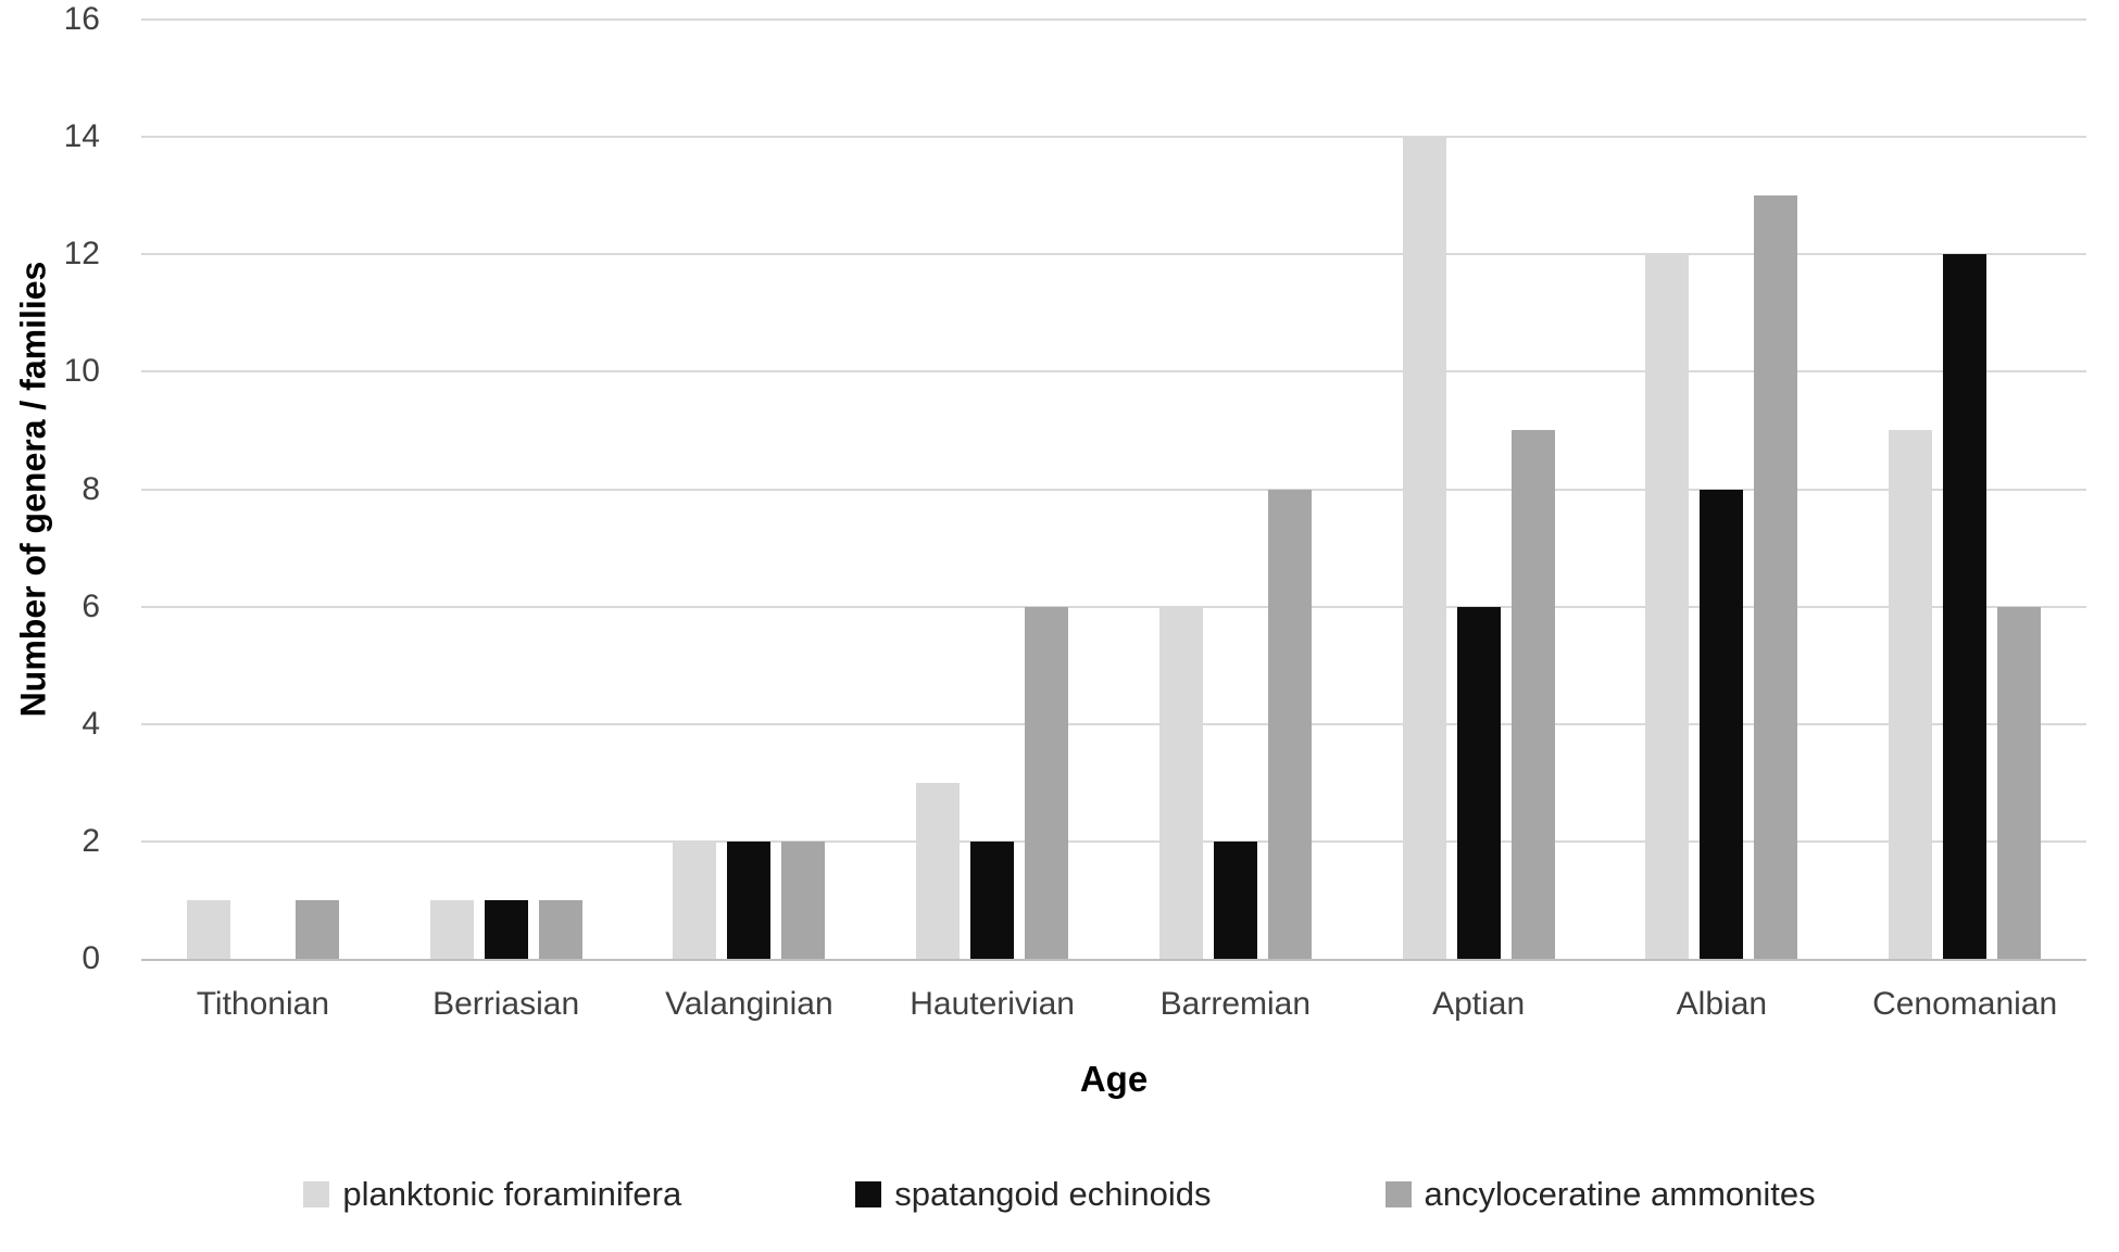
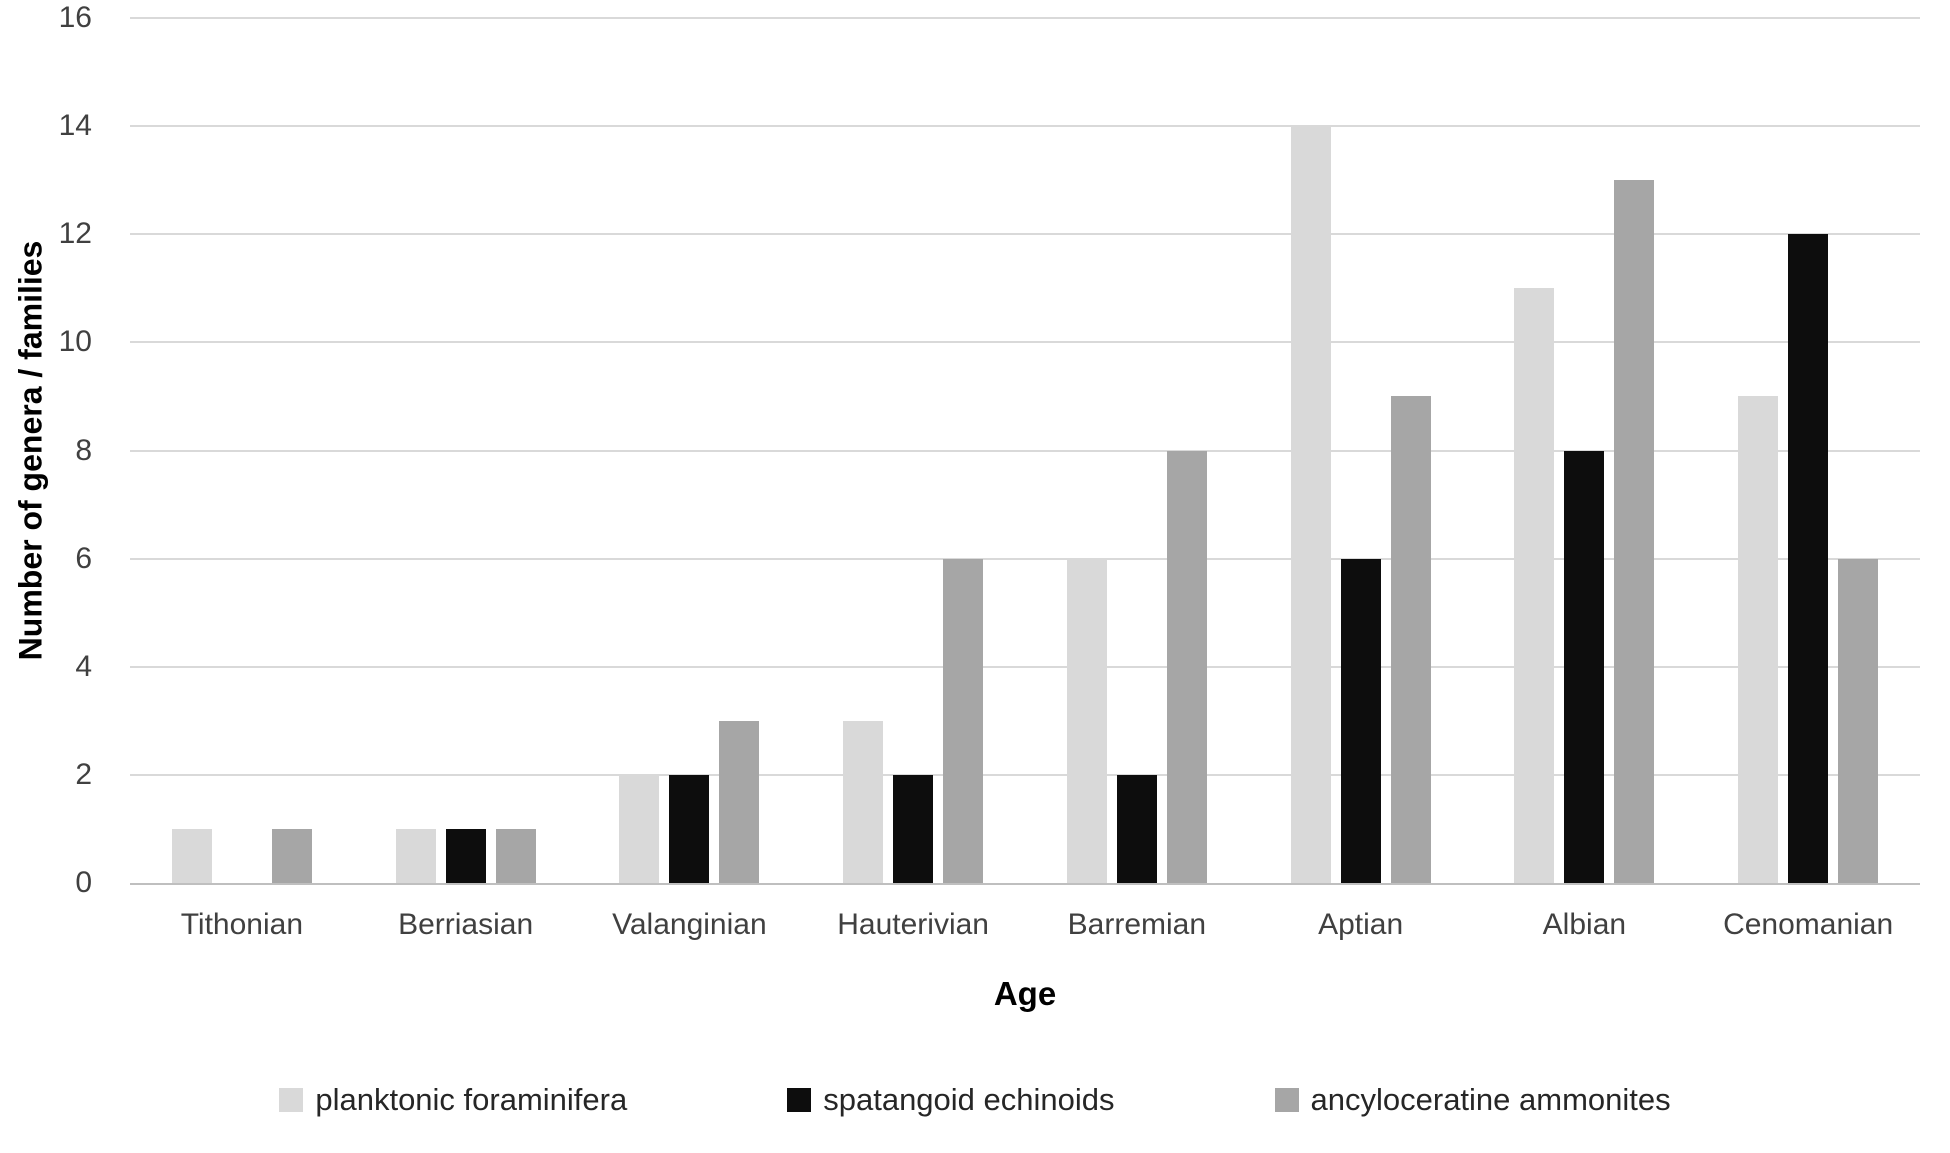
ancyloceratine ammonites/Valanginian: 2 -> 3
planktonic foraminifera/Albian: 12 -> 11
